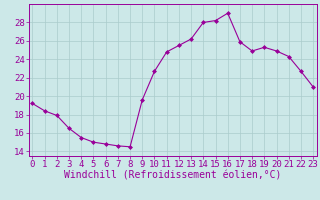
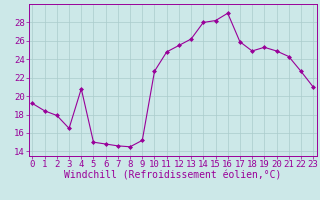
4: 15.5 -> 20.8
9: 19.6 -> 15.2
